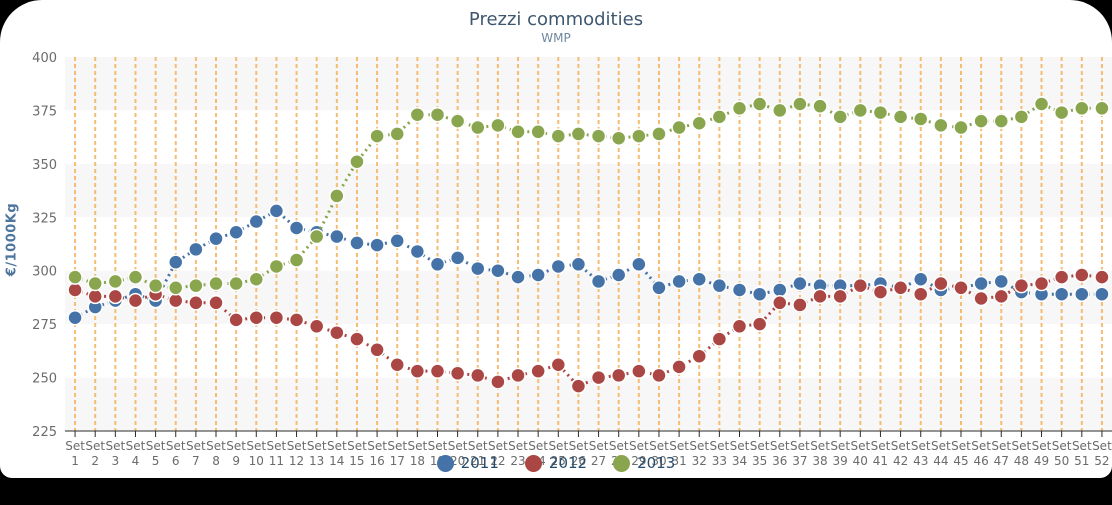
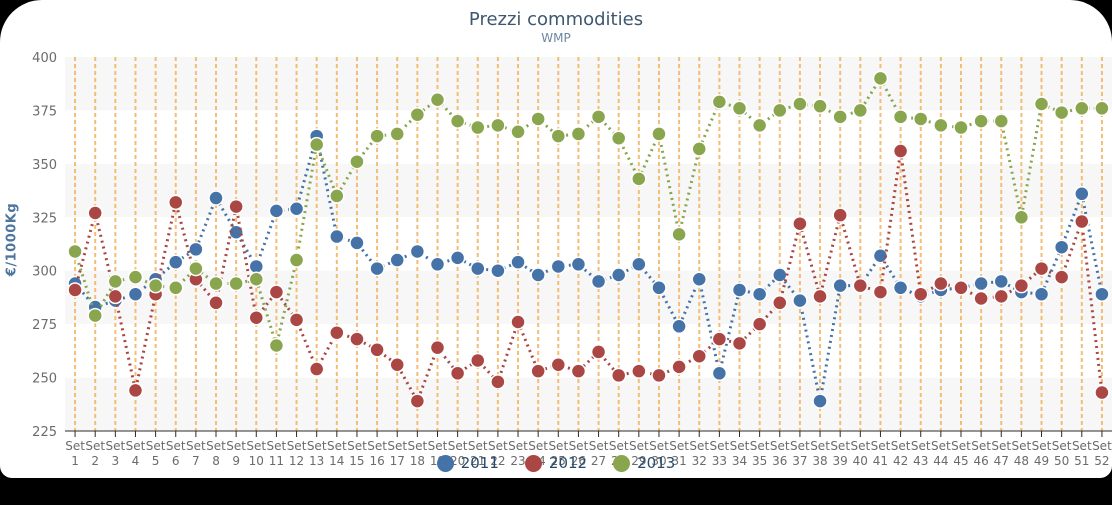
2011/1: 278 -> 294
2013/1: 297 -> 309
2012/2: 288 -> 327
2013/2: 294 -> 279
2012/4: 286 -> 244
2011/5: 286 -> 296
2012/6: 286 -> 332
2012/7: 285 -> 296
2013/7: 293 -> 301
2011/8: 315 -> 334
2012/9: 277 -> 330
2011/10: 323 -> 302
2012/11: 278 -> 290
2013/11: 302 -> 265
2011/12: 320 -> 329
2011/13: 318 -> 363
2012/13: 274 -> 254
2013/13: 316 -> 359
2011/16: 312 -> 301
2011/17: 314 -> 305
2012/18: 253 -> 239
2012/19: 253 -> 264
2013/19: 373 -> 380
2012/21: 251 -> 258
2011/23: 297 -> 304
2012/23: 251 -> 276
2013/24: 365 -> 371
2012/26: 246 -> 253
2012/27: 250 -> 262
2013/27: 363 -> 372
2013/29: 363 -> 343
2011/31: 295 -> 274
2013/31: 367 -> 317
2013/32: 369 -> 357
2011/33: 293 -> 252
2013/33: 372 -> 379
2012/34: 274 -> 266
2013/35: 378 -> 368
2011/36: 291 -> 298
2011/37: 294 -> 286
2012/37: 284 -> 322
2011/38: 293 -> 239
2012/39: 288 -> 326
2011/41: 294 -> 307
2013/41: 374 -> 390
2012/42: 292 -> 356
2011/43: 296 -> 288
2013/48: 372 -> 325
2012/49: 294 -> 301
2011/50: 289 -> 311
2011/51: 289 -> 336
2012/51: 298 -> 323
2012/52: 297 -> 243
